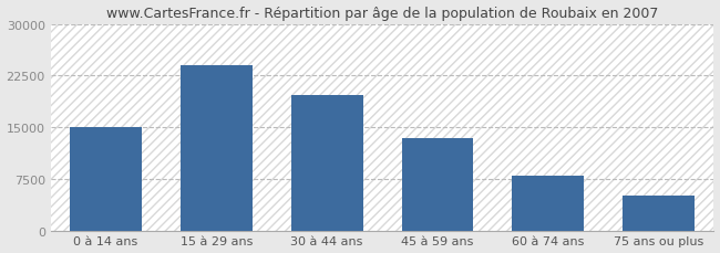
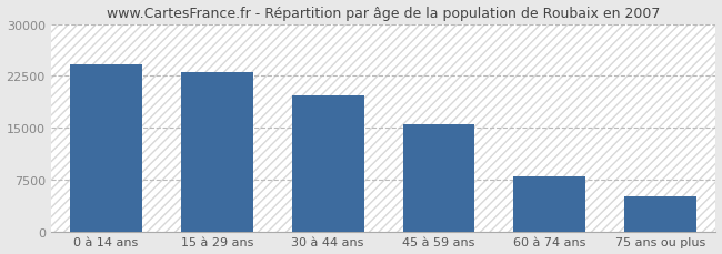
0 à 14 ans: 15000 -> 24100
15 à 29 ans: 24000 -> 23100
45 à 59 ans: 13400 -> 15500
